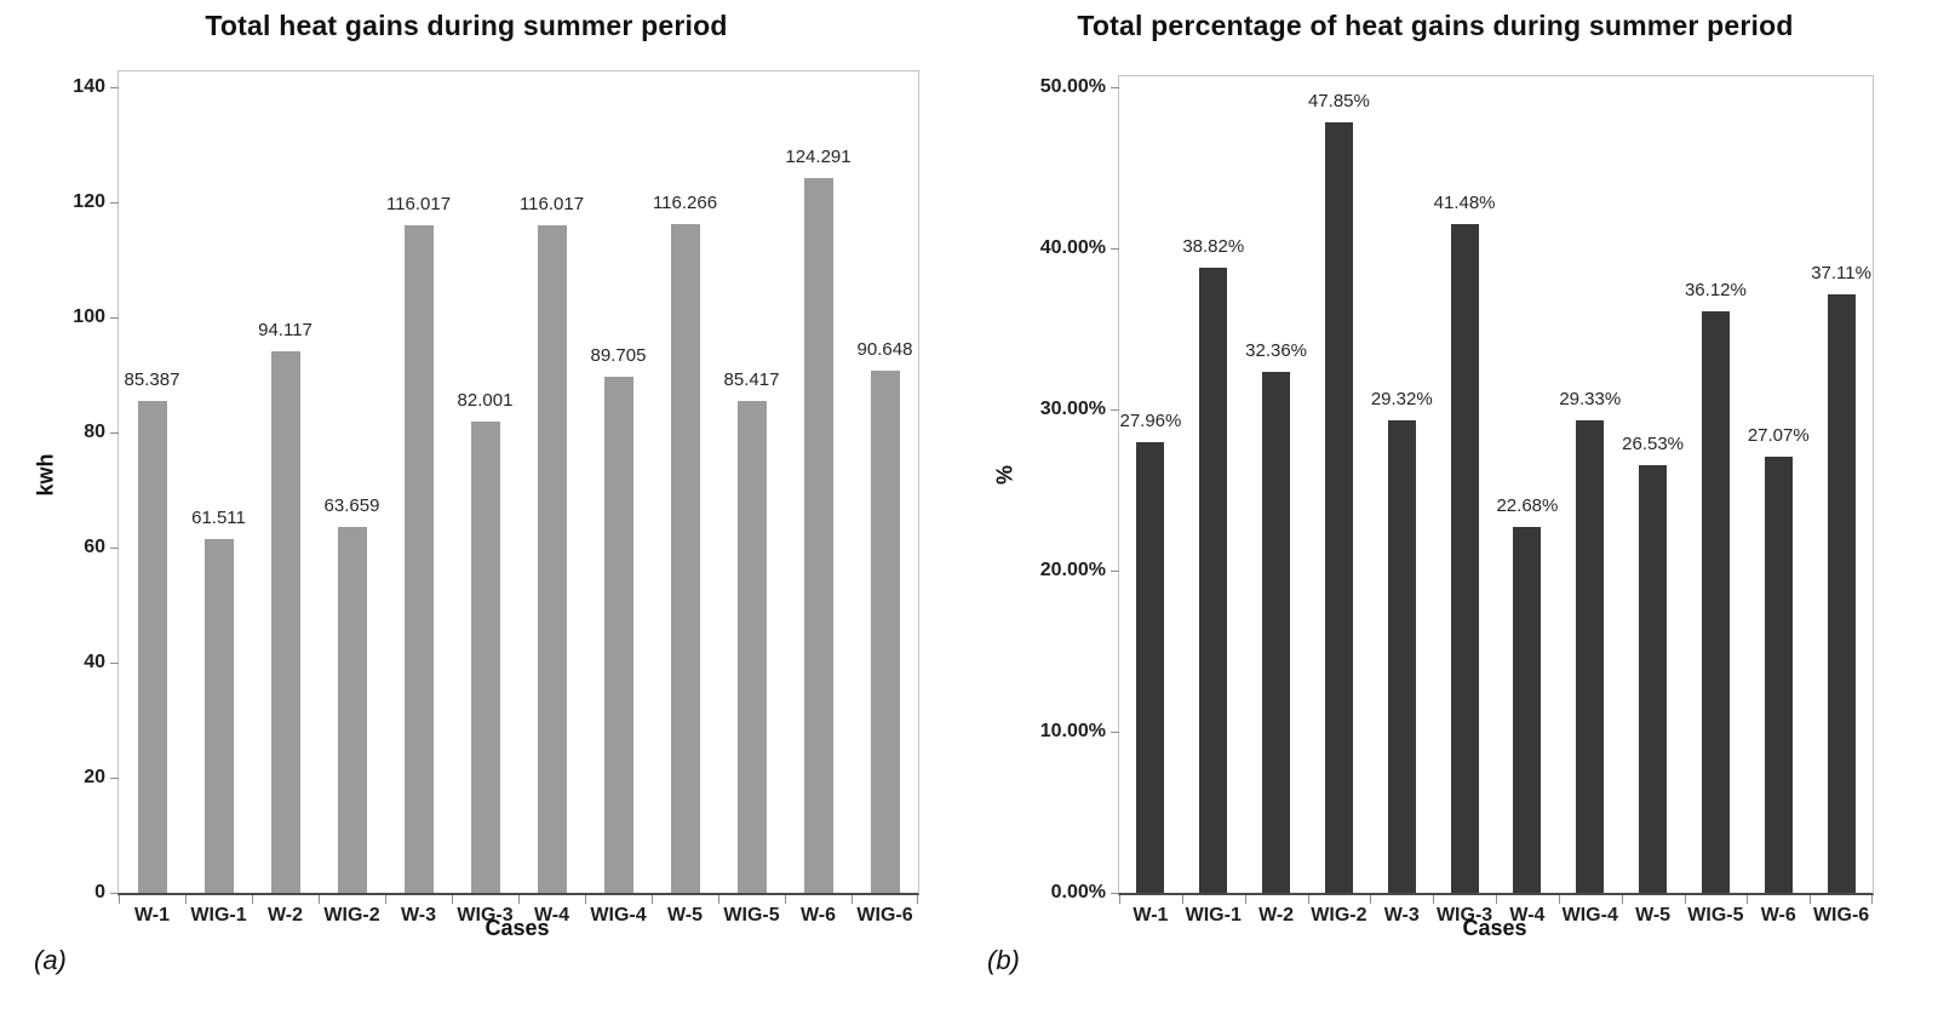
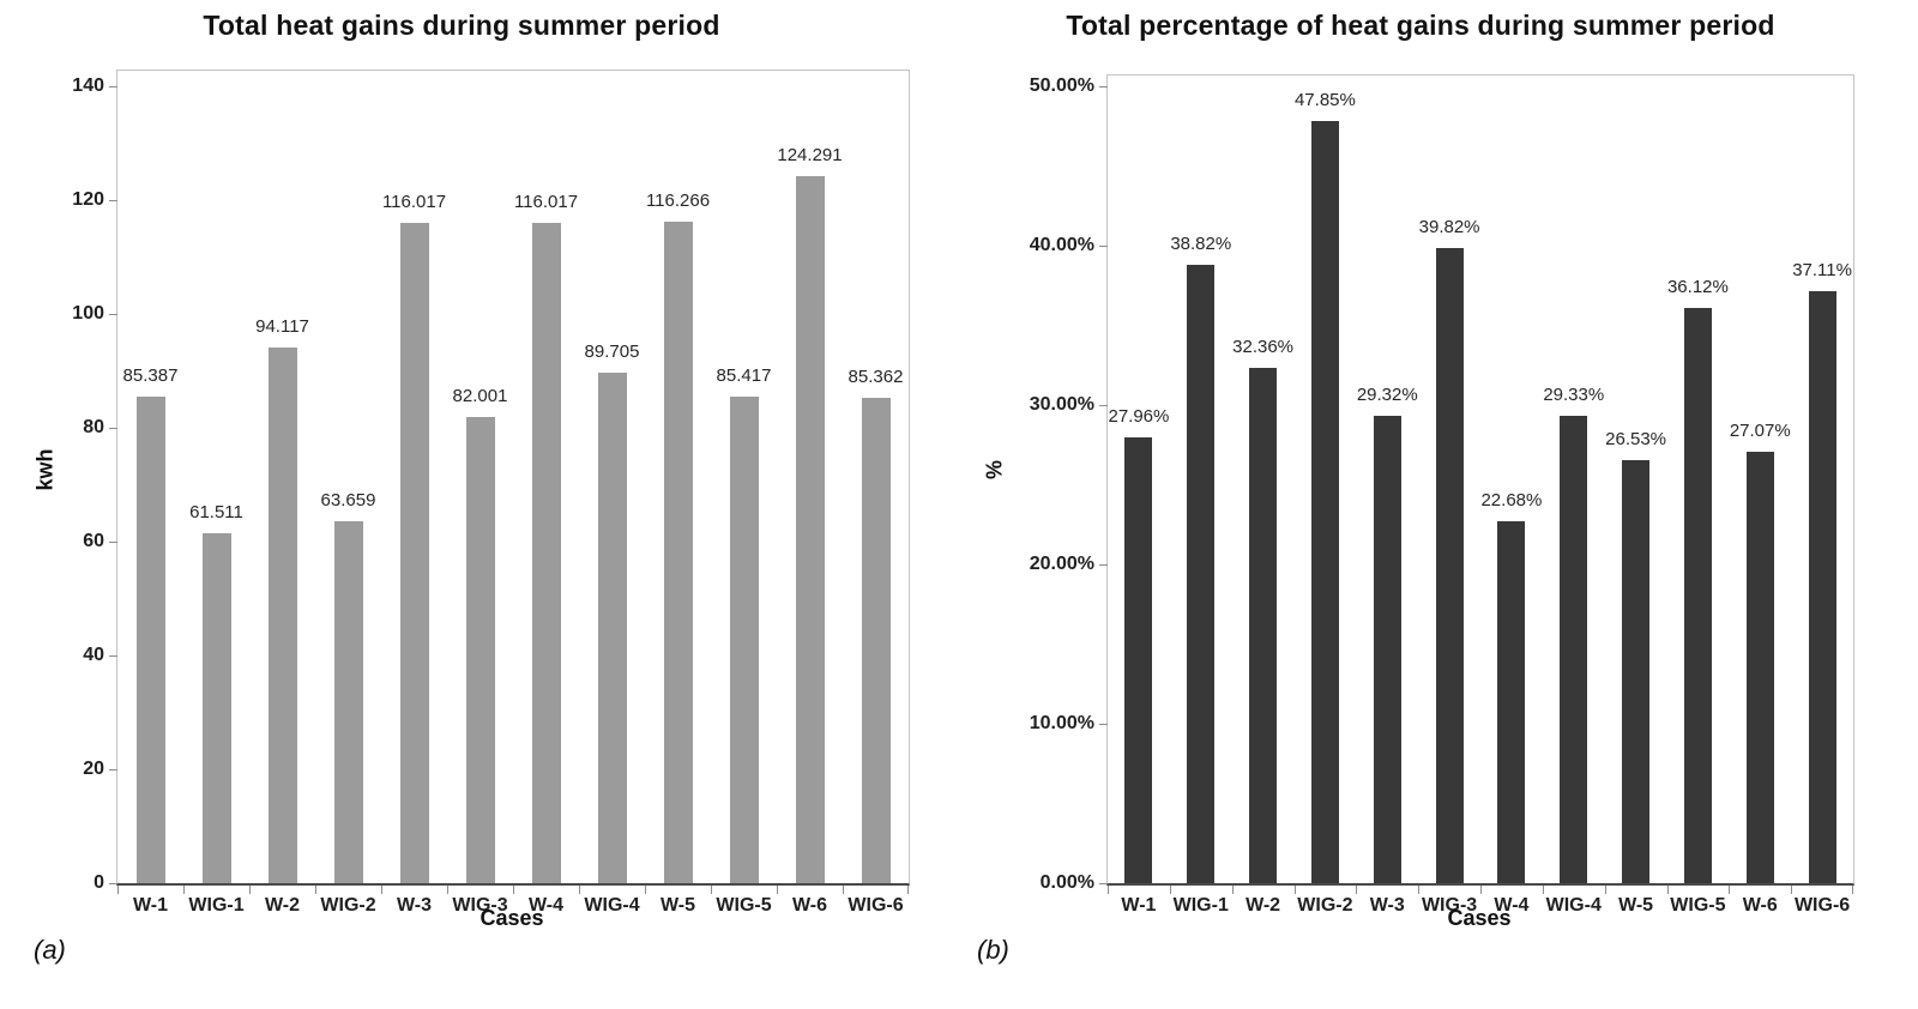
Total heat gains during summer period/WIG-6: 90.648 -> 85.362
Total percentage of heat gains during summer period/WIG-3: 41.48% -> 39.82%
